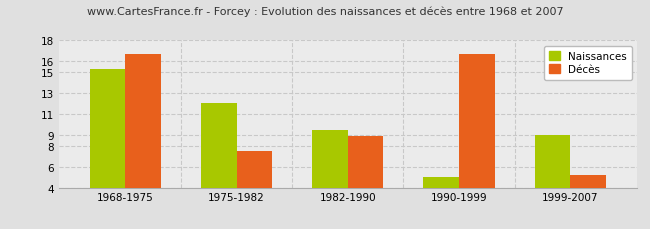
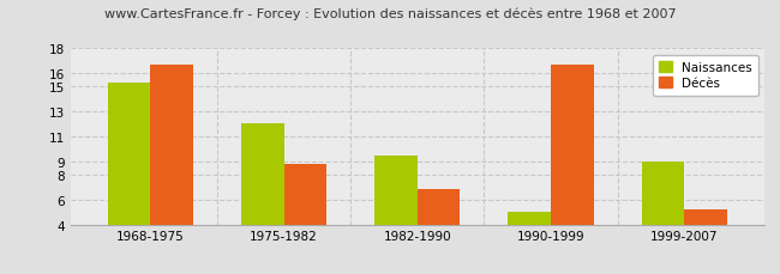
Décès/1975-1982: 7.5 -> 8.8
Décès/1982-1990: 8.9 -> 6.8
